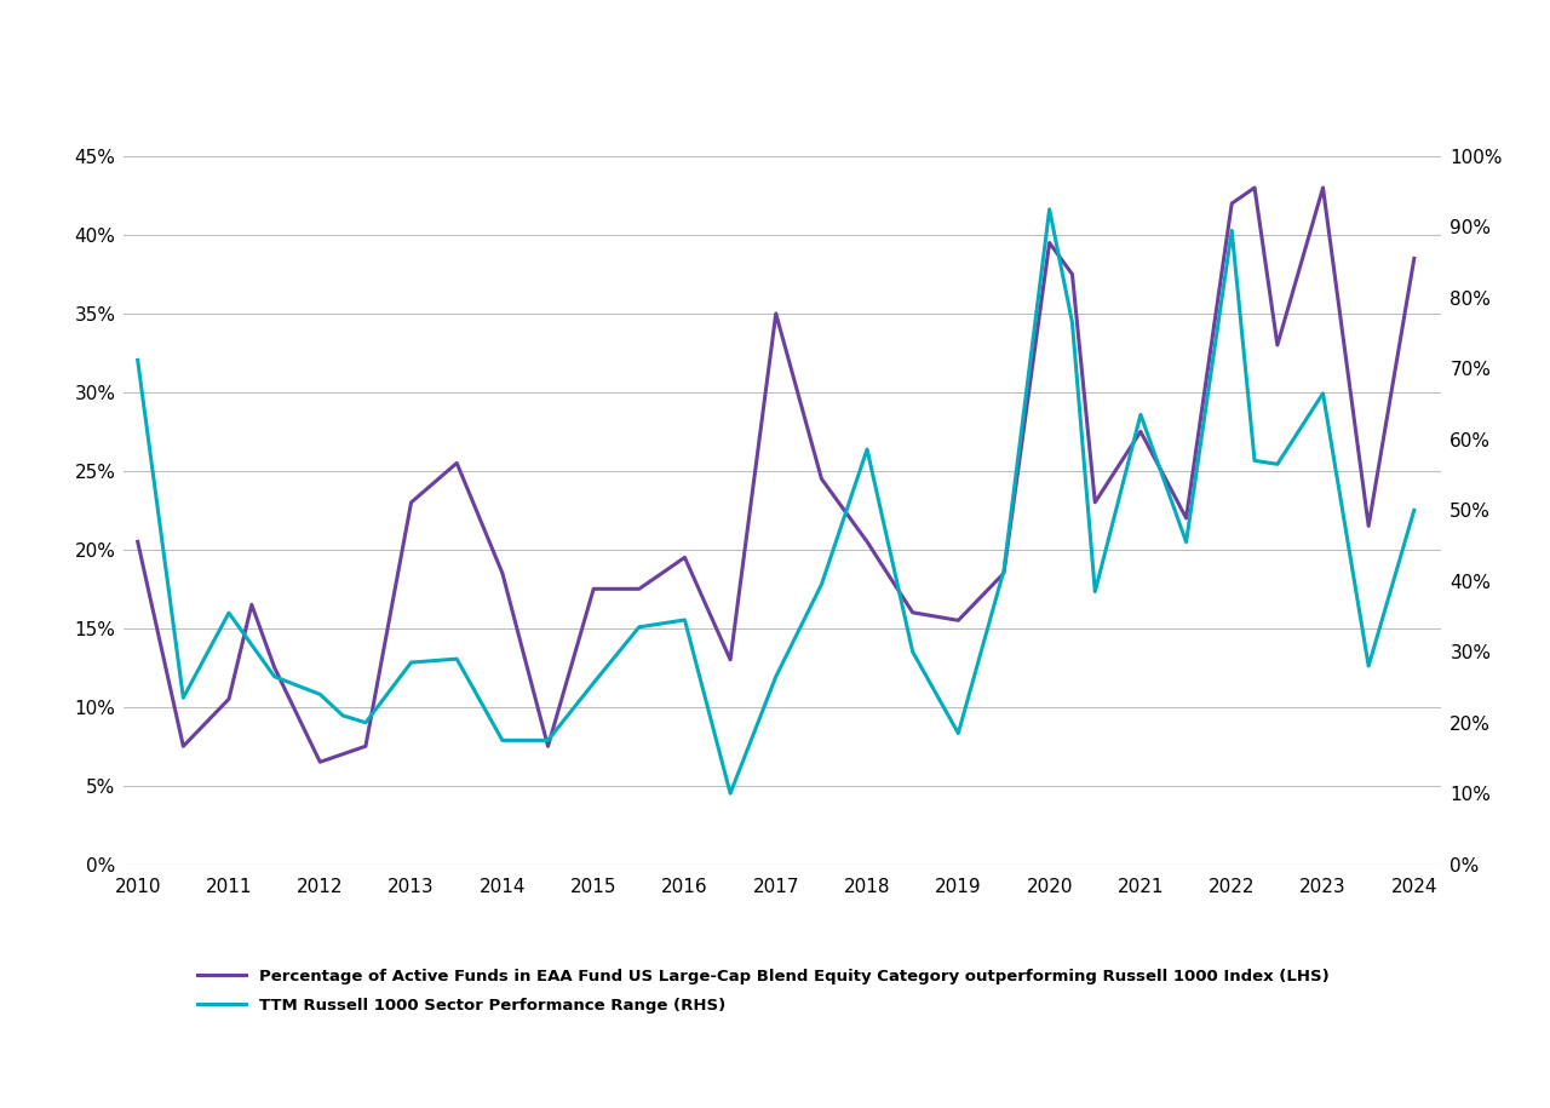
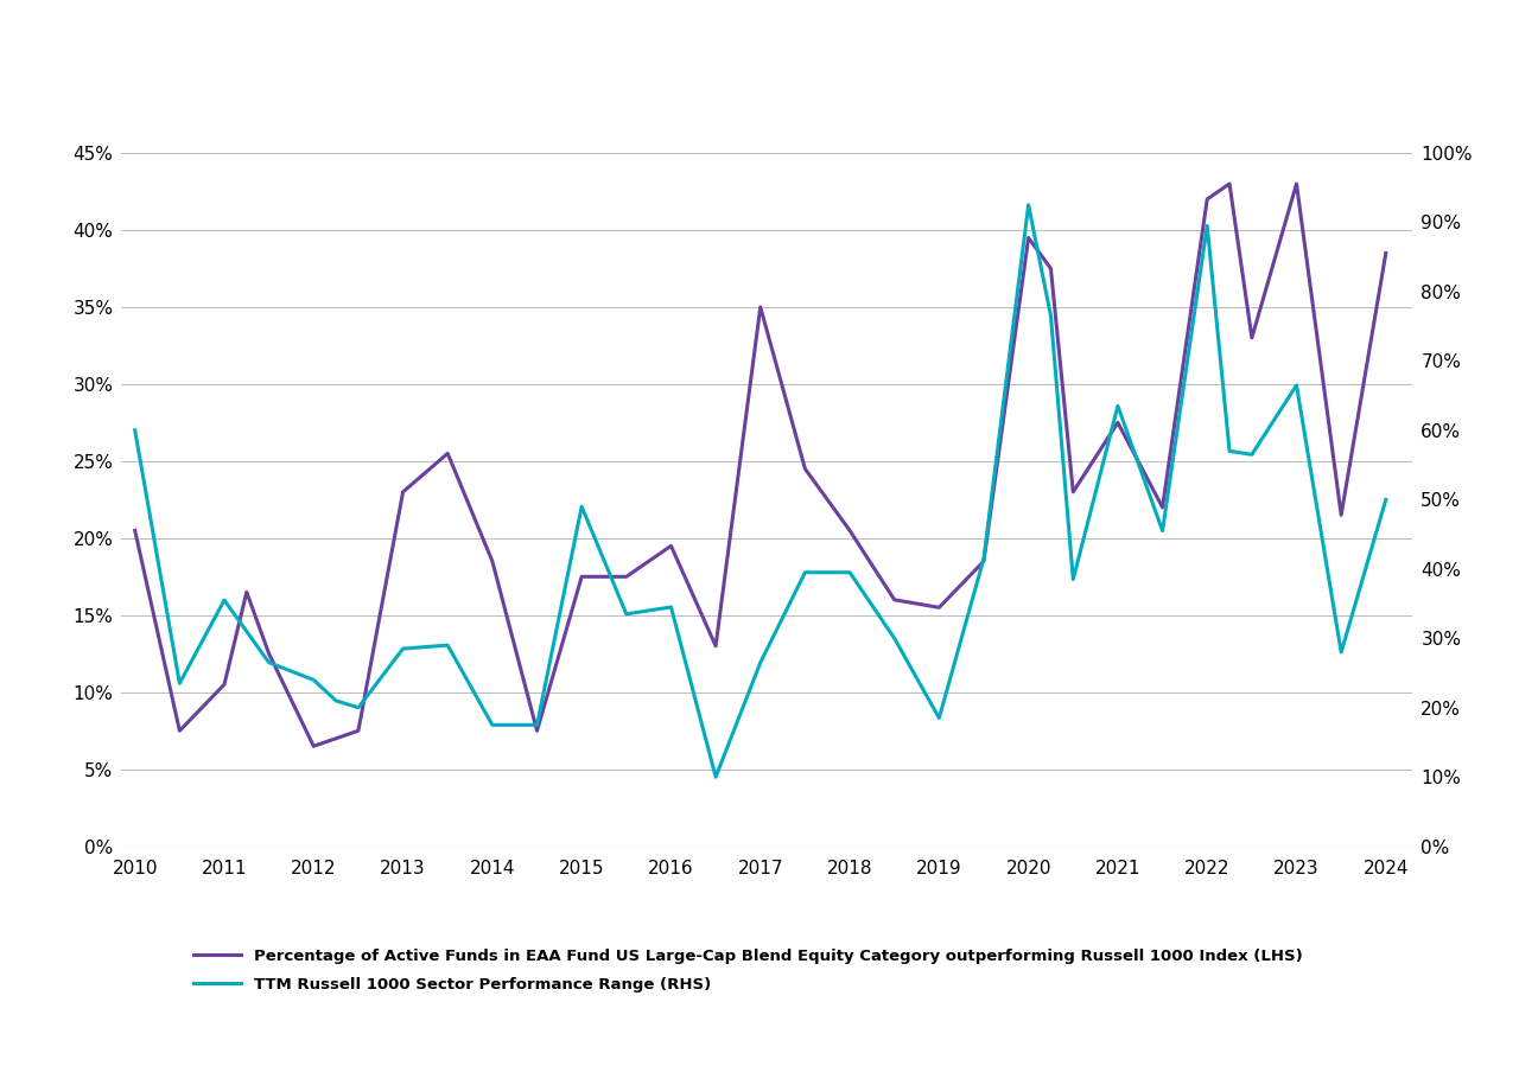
TTM Russell 1000 Sector Performance Range (RHS)/2010: 71.2% -> 60.0%
TTM Russell 1000 Sector Performance Range (RHS)/2015: 25.6% -> 49.0%
TTM Russell 1000 Sector Performance Range (RHS)/2018: 58.6% -> 39.5%
